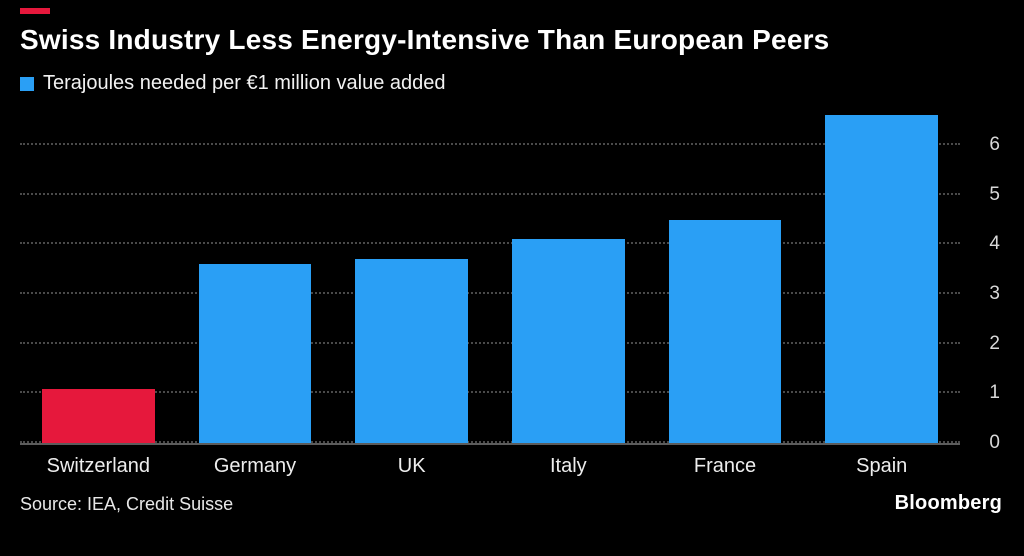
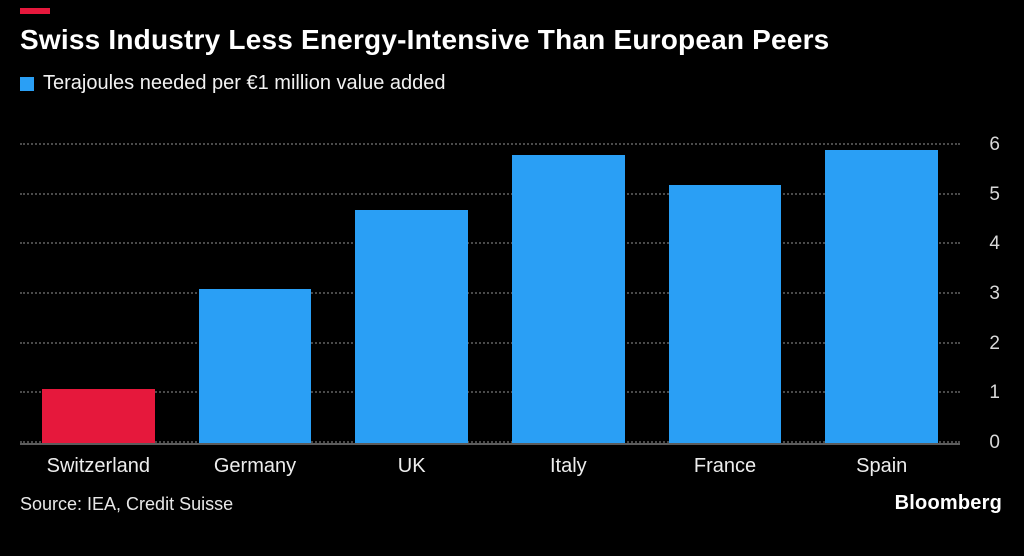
Germany: 3.6 -> 3.1
UK: 3.7 -> 4.7
Italy: 4.1 -> 5.8
France: 4.5 -> 5.2
Spain: 6.6 -> 5.9
